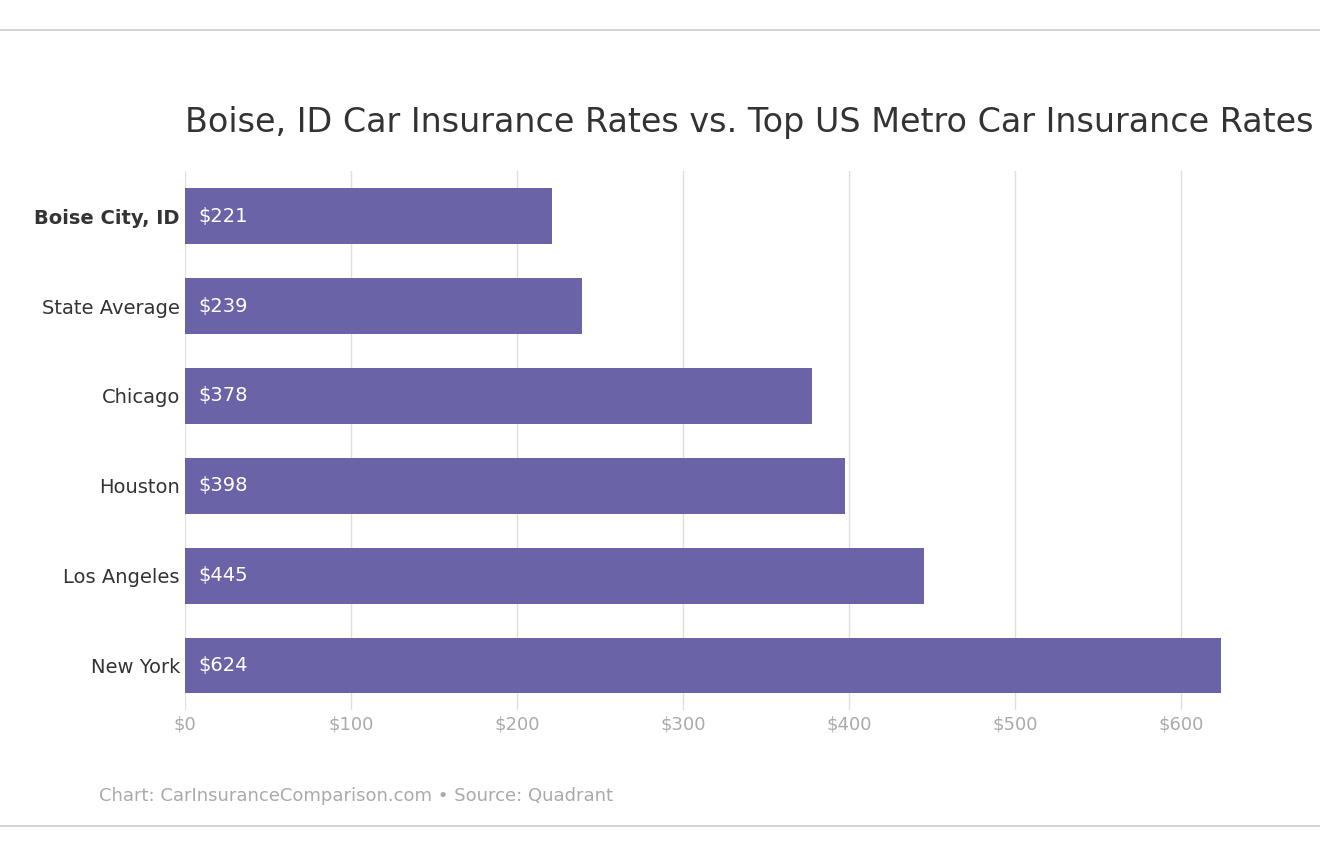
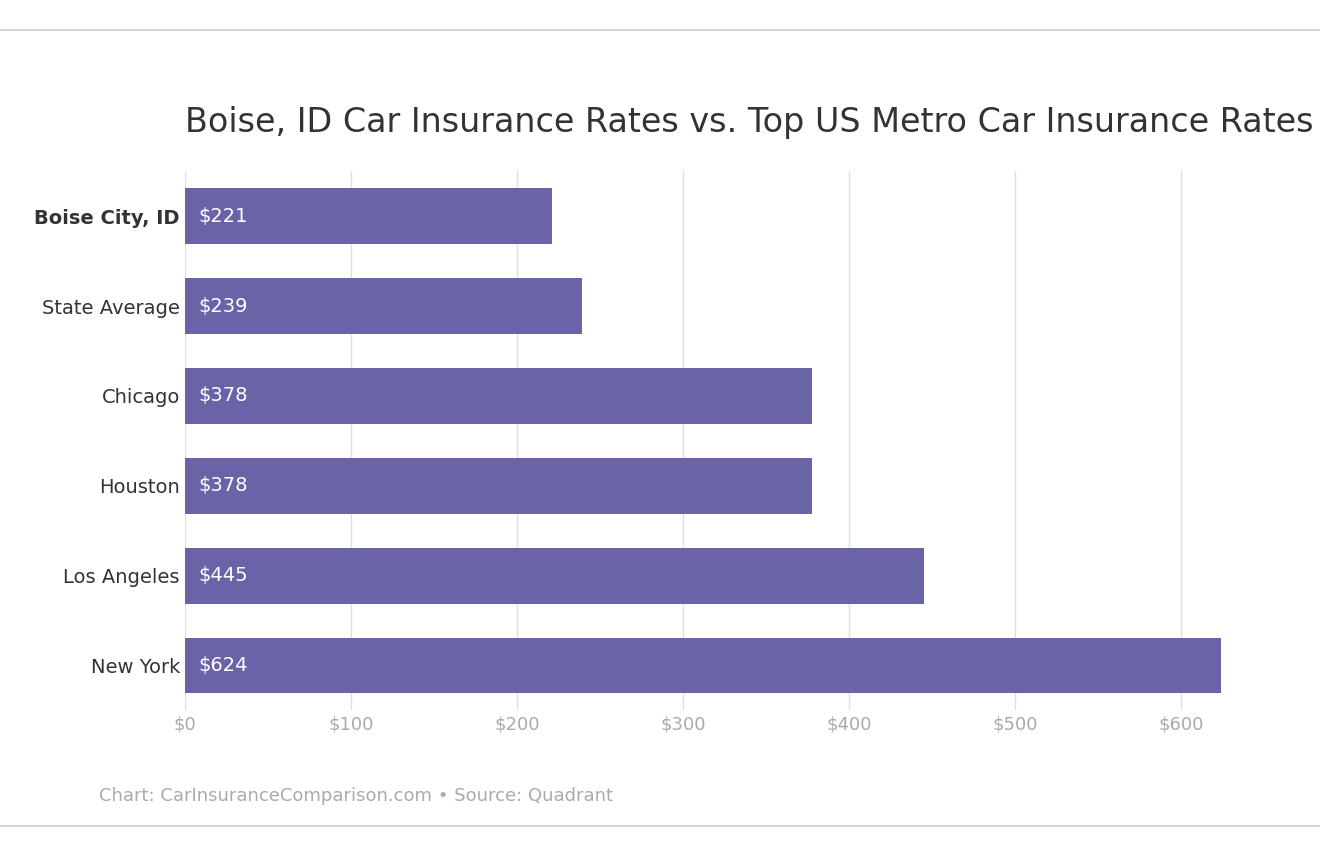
Houston: $398 -> $378
